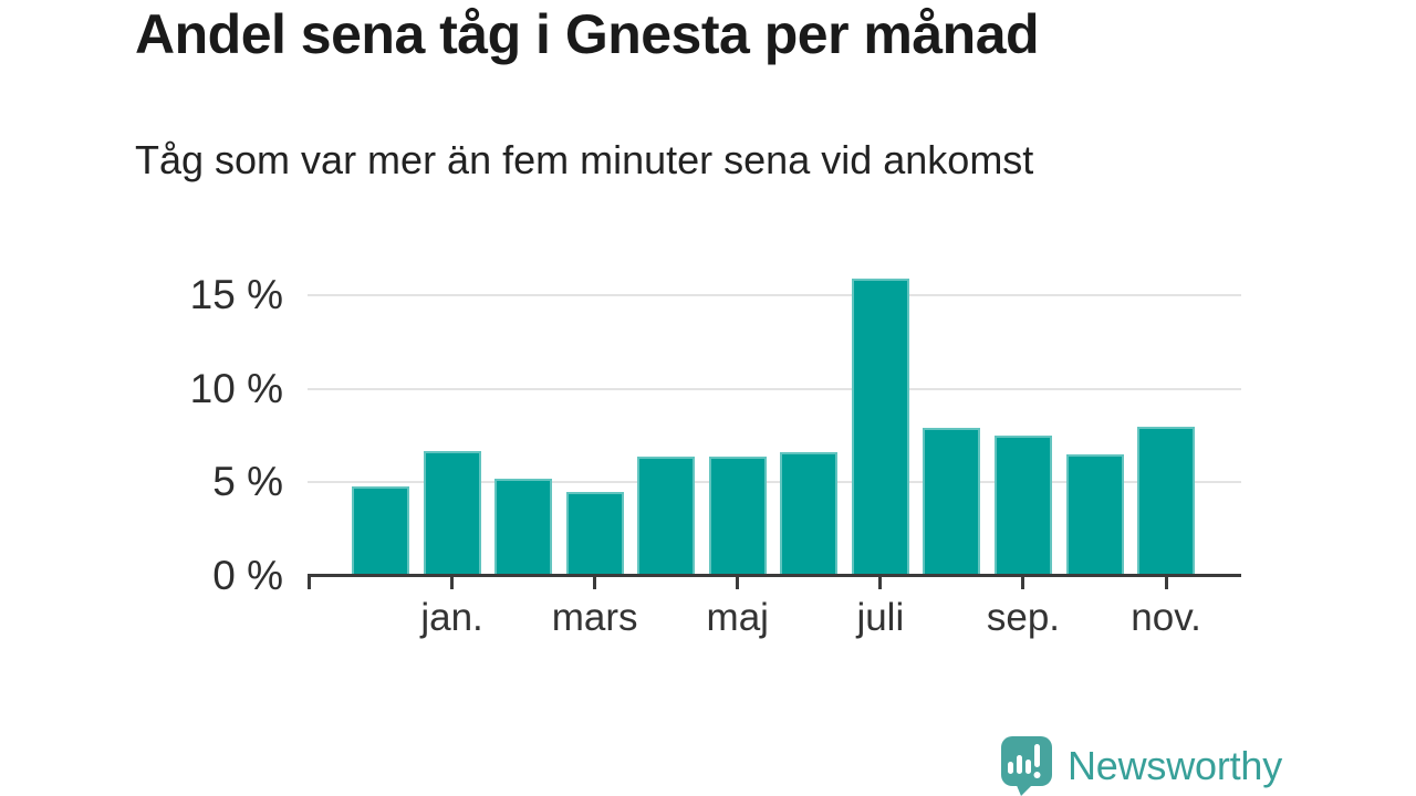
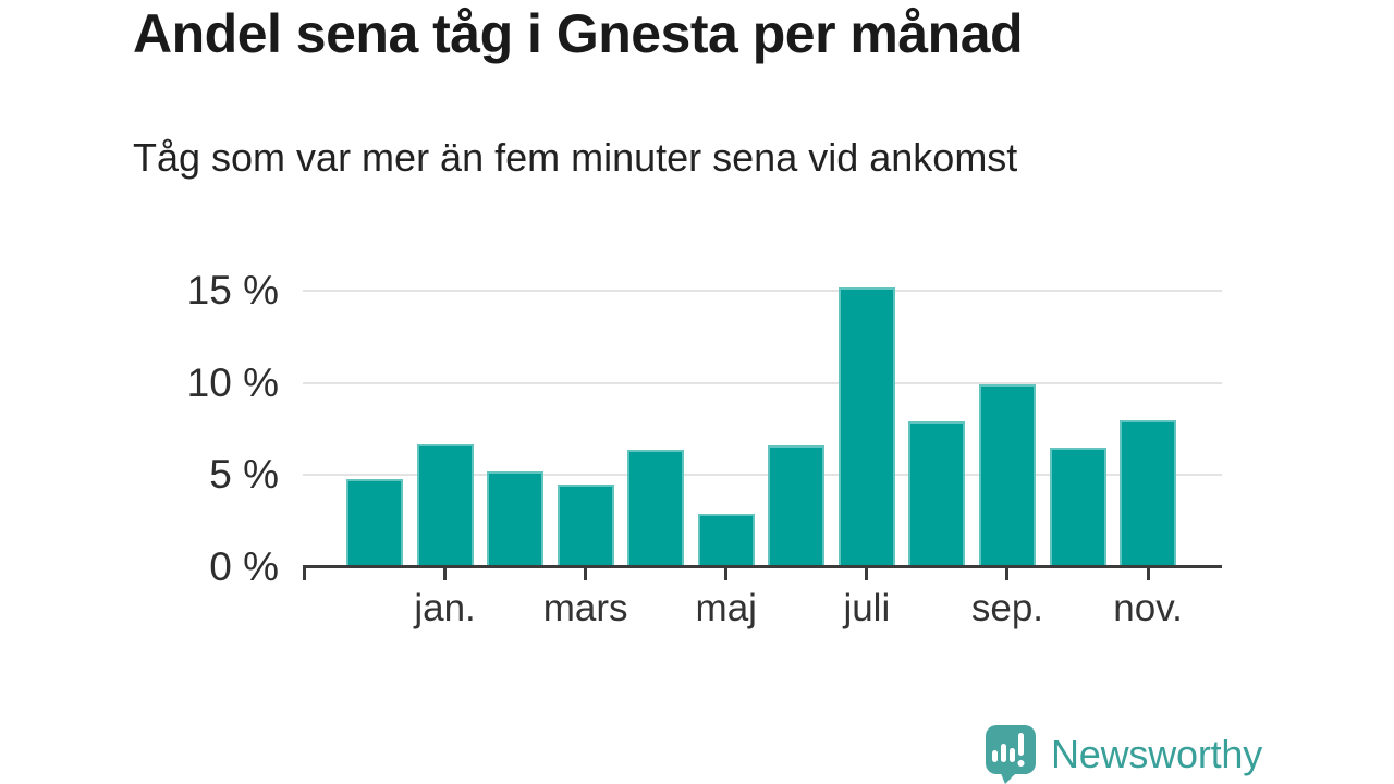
maj: 6.4% -> 2.9%
juli: 15.9% -> 15.2%
sep.: 7.5% -> 9.9%
